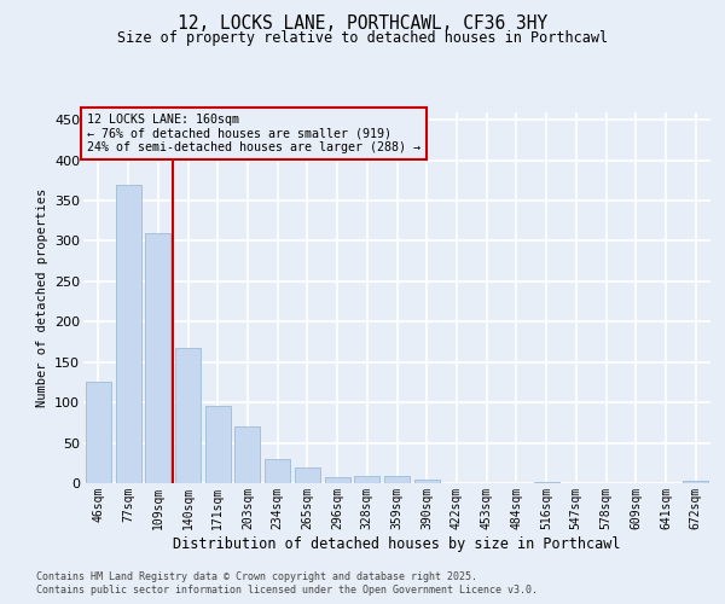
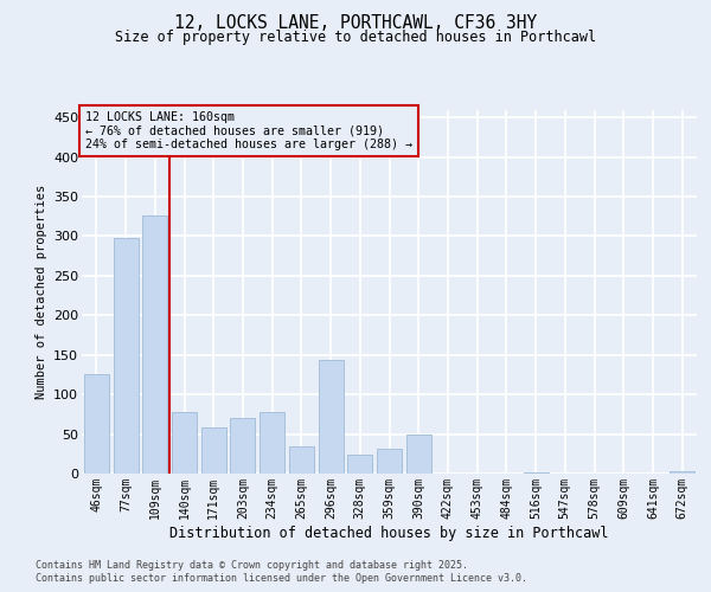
77sqm: 370 -> 298
109sqm: 310 -> 326
140sqm: 168 -> 78
171sqm: 95 -> 58
234sqm: 30 -> 78
265sqm: 19 -> 34
296sqm: 7 -> 144
328sqm: 9 -> 24
359sqm: 9 -> 32
390sqm: 4 -> 50
